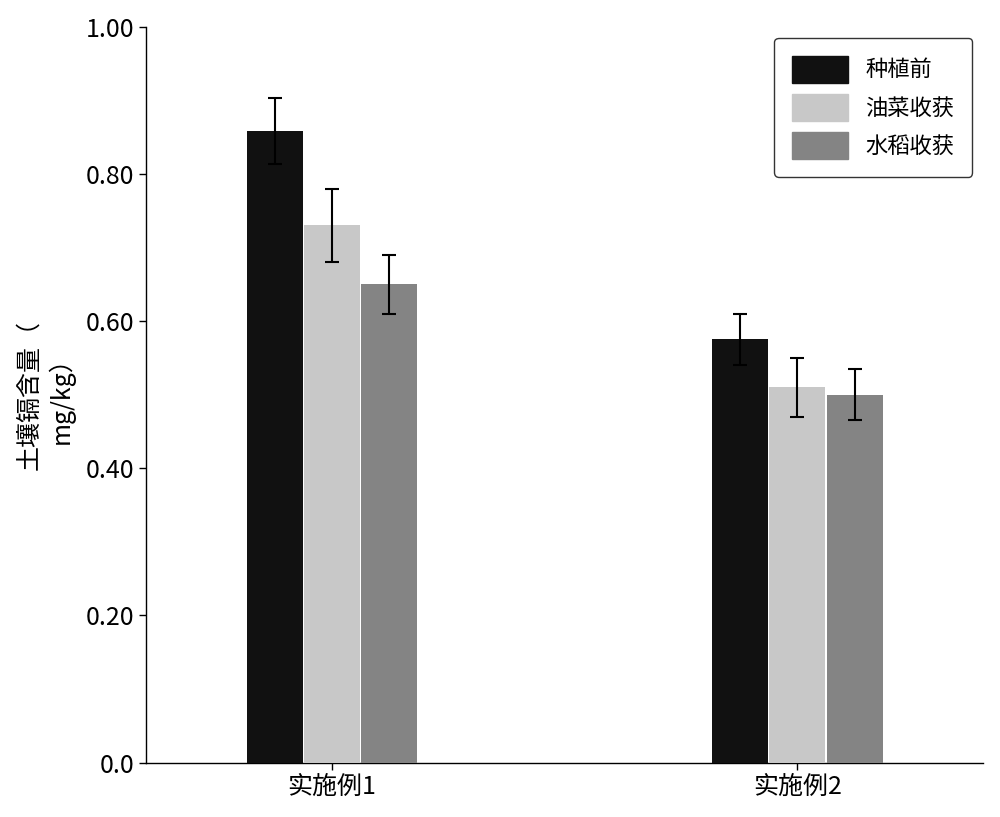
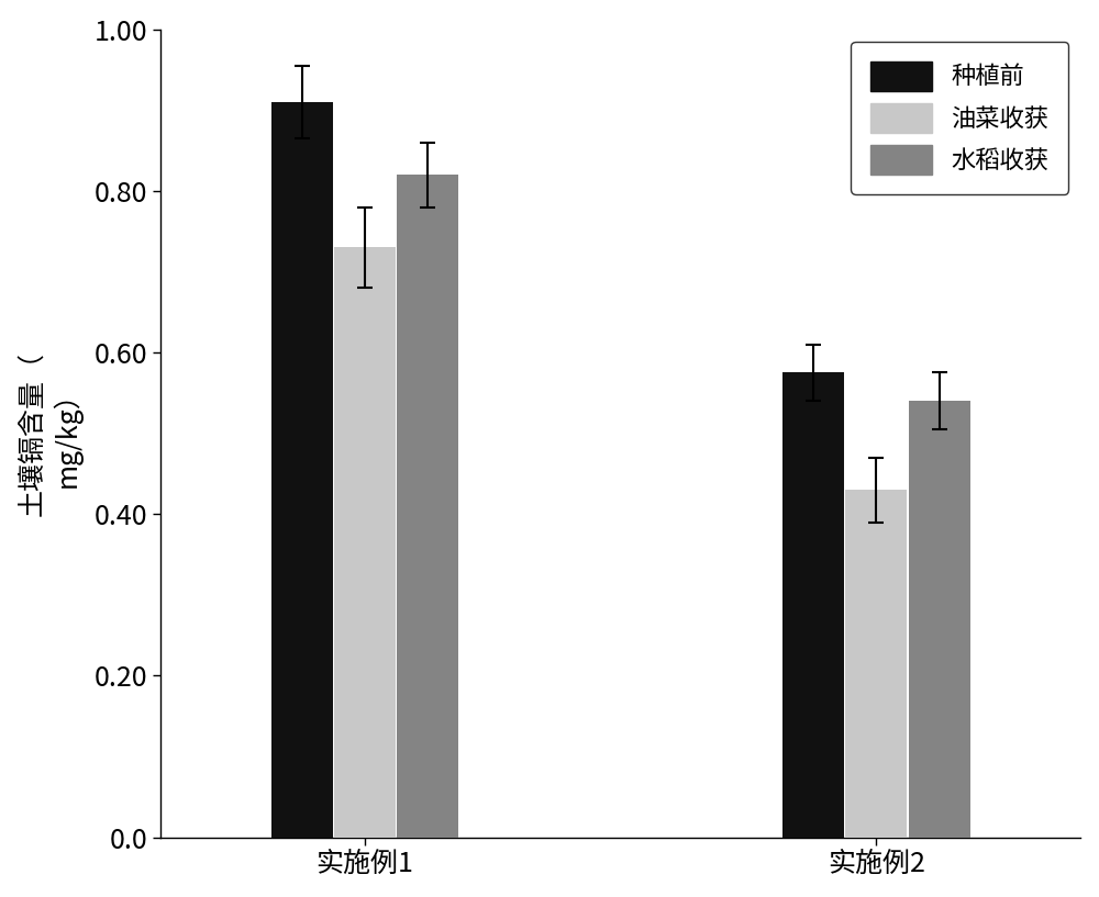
种植前/实施例1: 0.858 -> 0.910
水稻收获/实施例1: 0.65 -> 0.82
油菜收获/实施例2: 0.51 -> 0.43
水稻收获/实施例2: 0.50 -> 0.54
